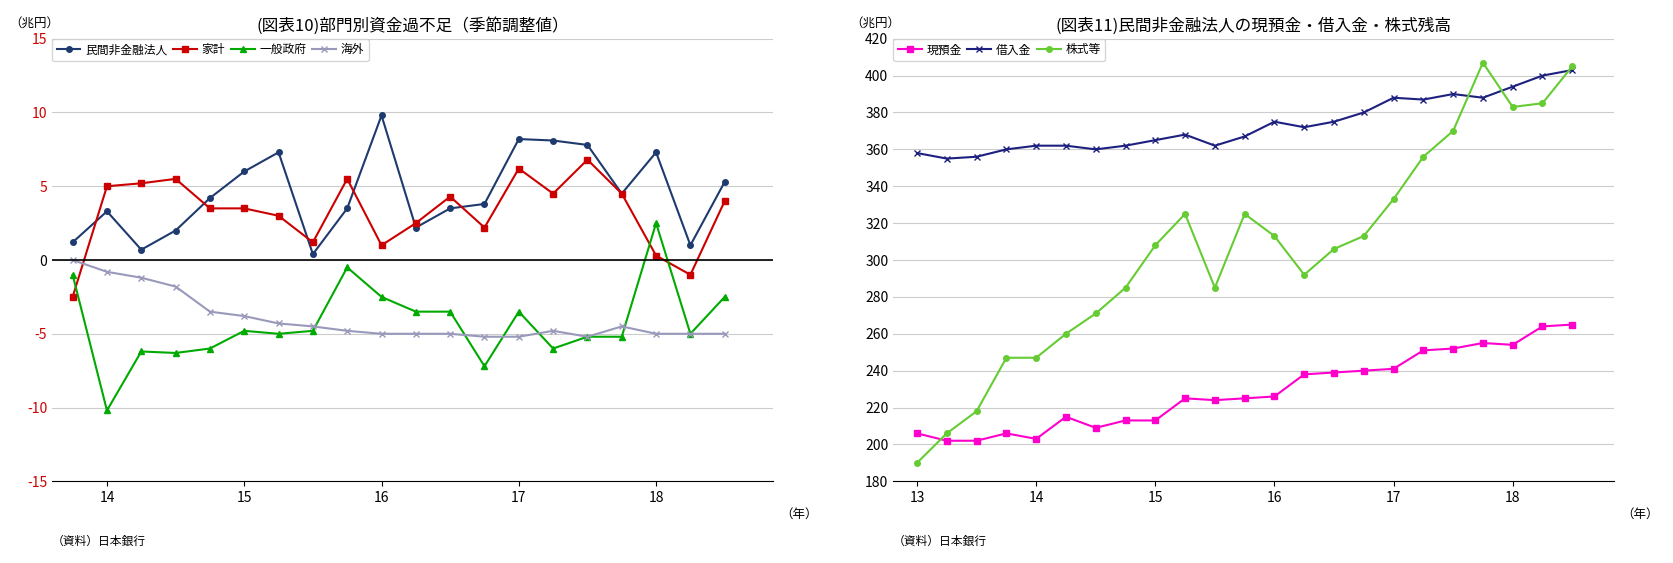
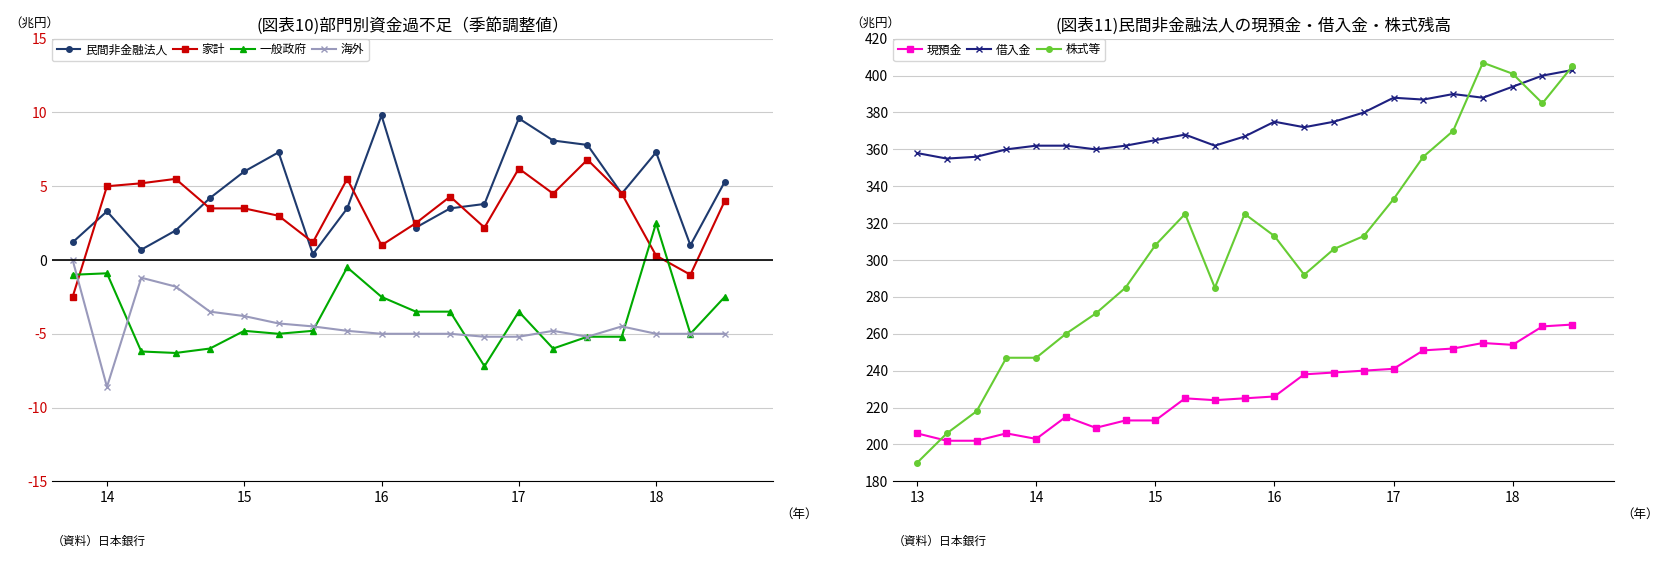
(図表10)部門別資金過不足（季節調整値）/一般政府/14: -10.2 -> -0.9
(図表10)部門別資金過不足（季節調整値）/海外/14: -0.8 -> -8.6
(図表10)部門別資金過不足（季節調整値）/民間非金融法人/17: 8.2 -> 9.6
(図表11)民間非金融法人の現預金・借入金・株式残高/株式等/18: 383 -> 401
